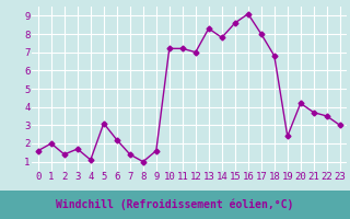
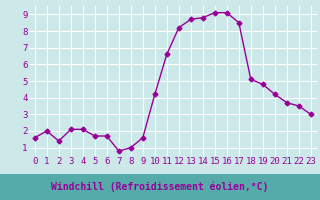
3: 1.7 -> 2.1
4: 1.1 -> 2.1
5: 3.1 -> 1.7
6: 2.2 -> 1.7
7: 1.4 -> 0.8
10: 7.2 -> 4.2
11: 7.2 -> 6.6
12: 7.0 -> 8.2
13: 8.3 -> 8.7
14: 7.8 -> 8.8
15: 8.6 -> 9.1
17: 8.0 -> 8.5
18: 6.8 -> 5.1
19: 2.4 -> 4.8
